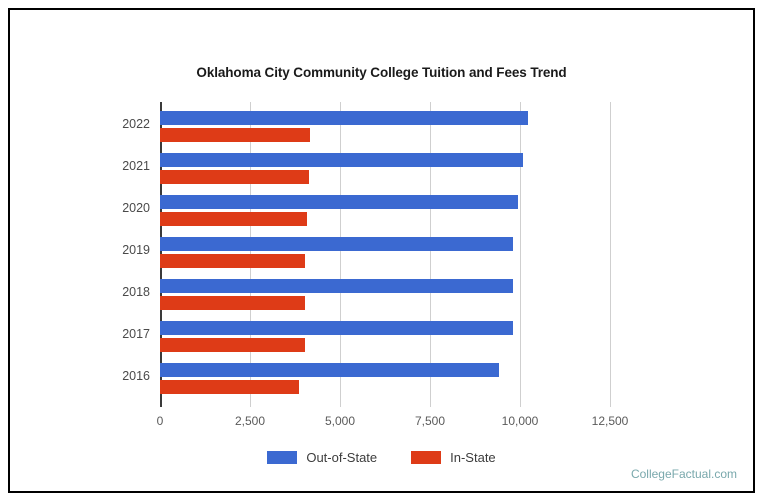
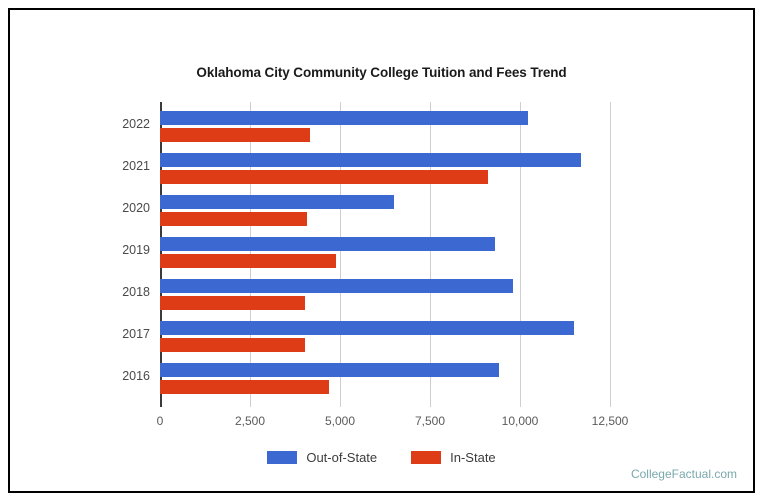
Out-of-State/2021: 10100 -> 11700
In-State/2021: 4200 -> 9100
Out-of-State/2020: 10000 -> 6500
Out-of-State/2019: 9800 -> 9300
In-State/2019: 4000 -> 4900
Out-of-State/2017: 9800 -> 11500
In-State/2016: 3900 -> 4700
